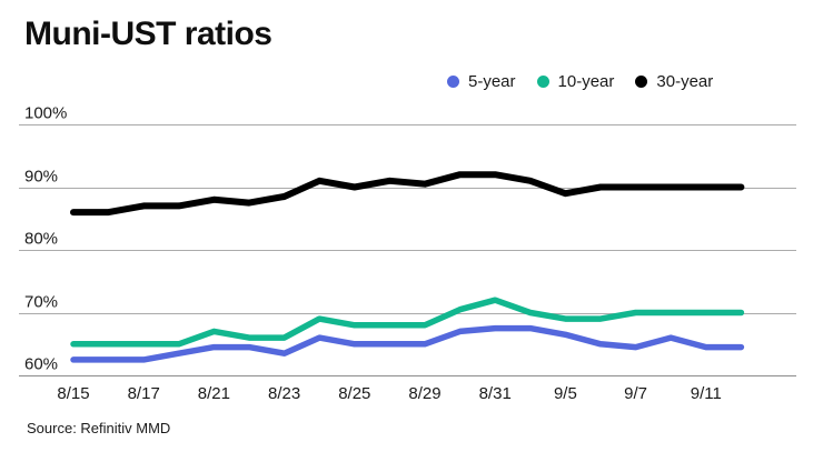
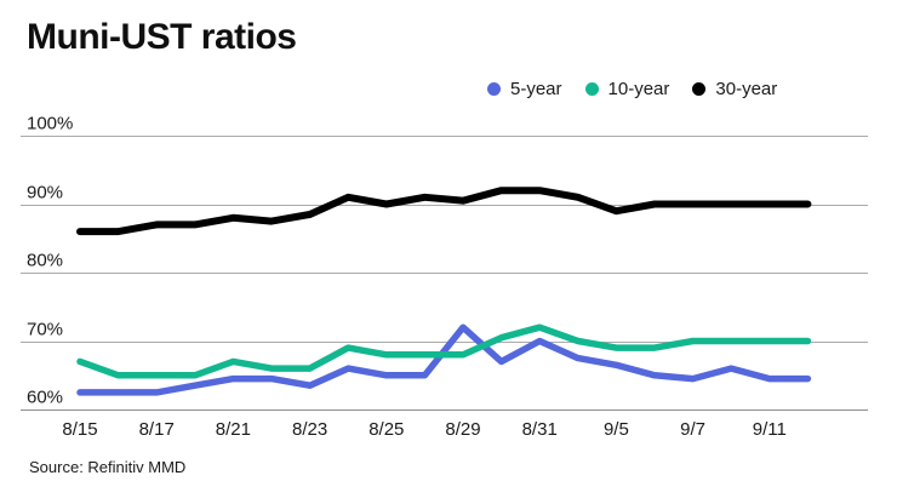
10-year/8/15: 65% -> 67%
5-year/8/29: 65% -> 72%
5-year/8/31: 68% -> 70%
